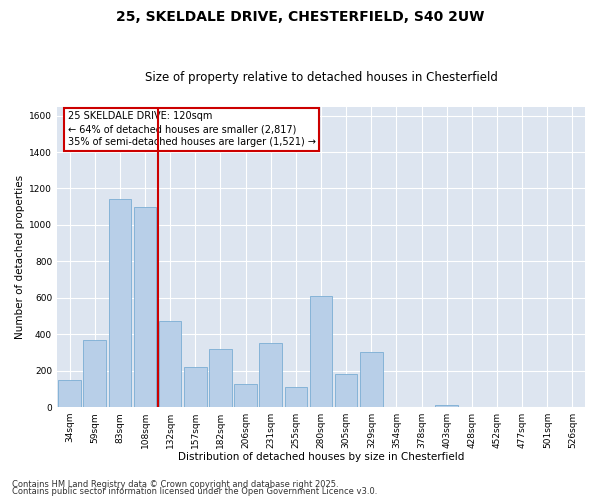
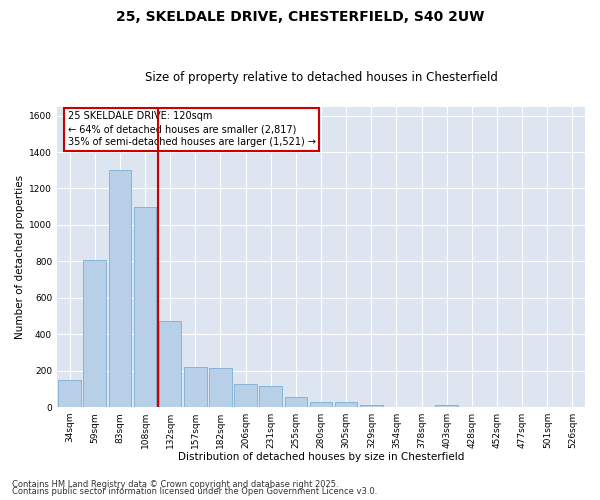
59sqm: 370 -> 810
83sqm: 1140 -> 1300
182sqm: 320 -> 220
231sqm: 350 -> 120
255sqm: 110 -> 60
280sqm: 610 -> 30
305sqm: 180 -> 30
329sqm: 300 -> 10
